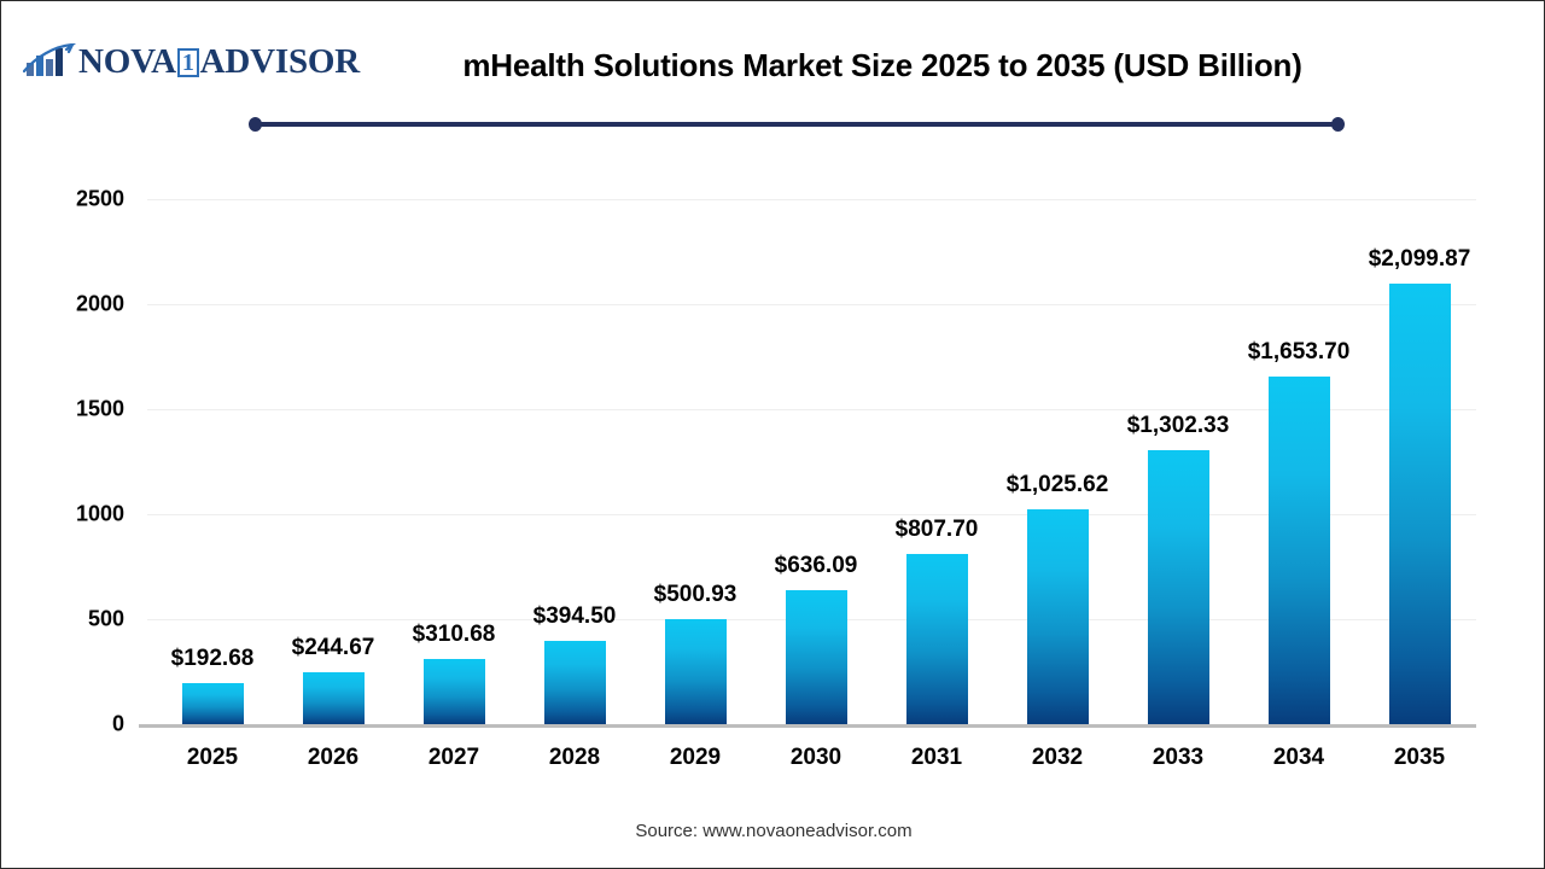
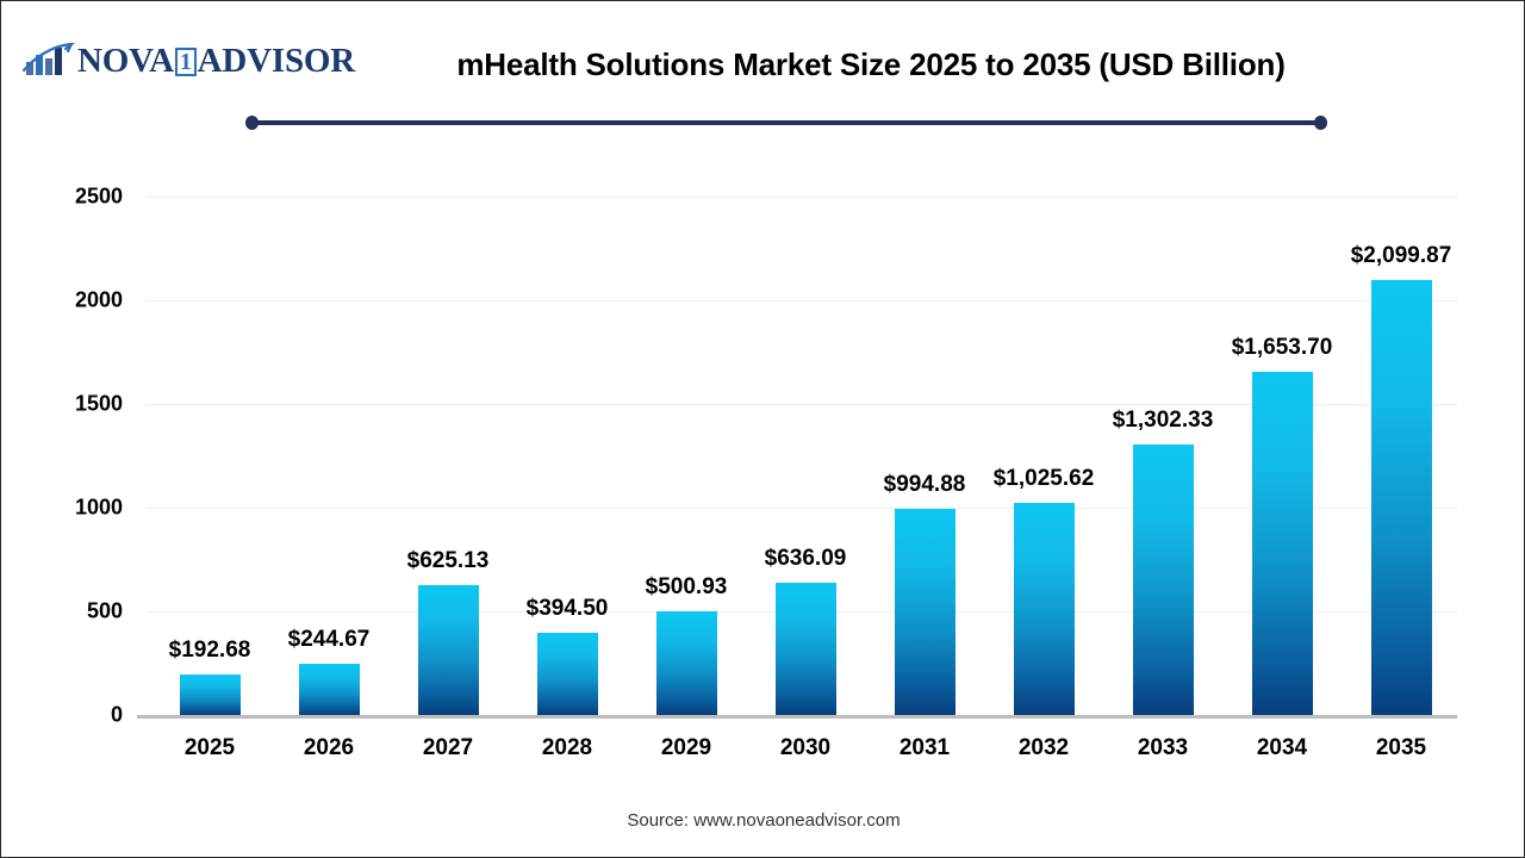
2027: $310.68 -> $625.13
2031: $807.70 -> $994.88
